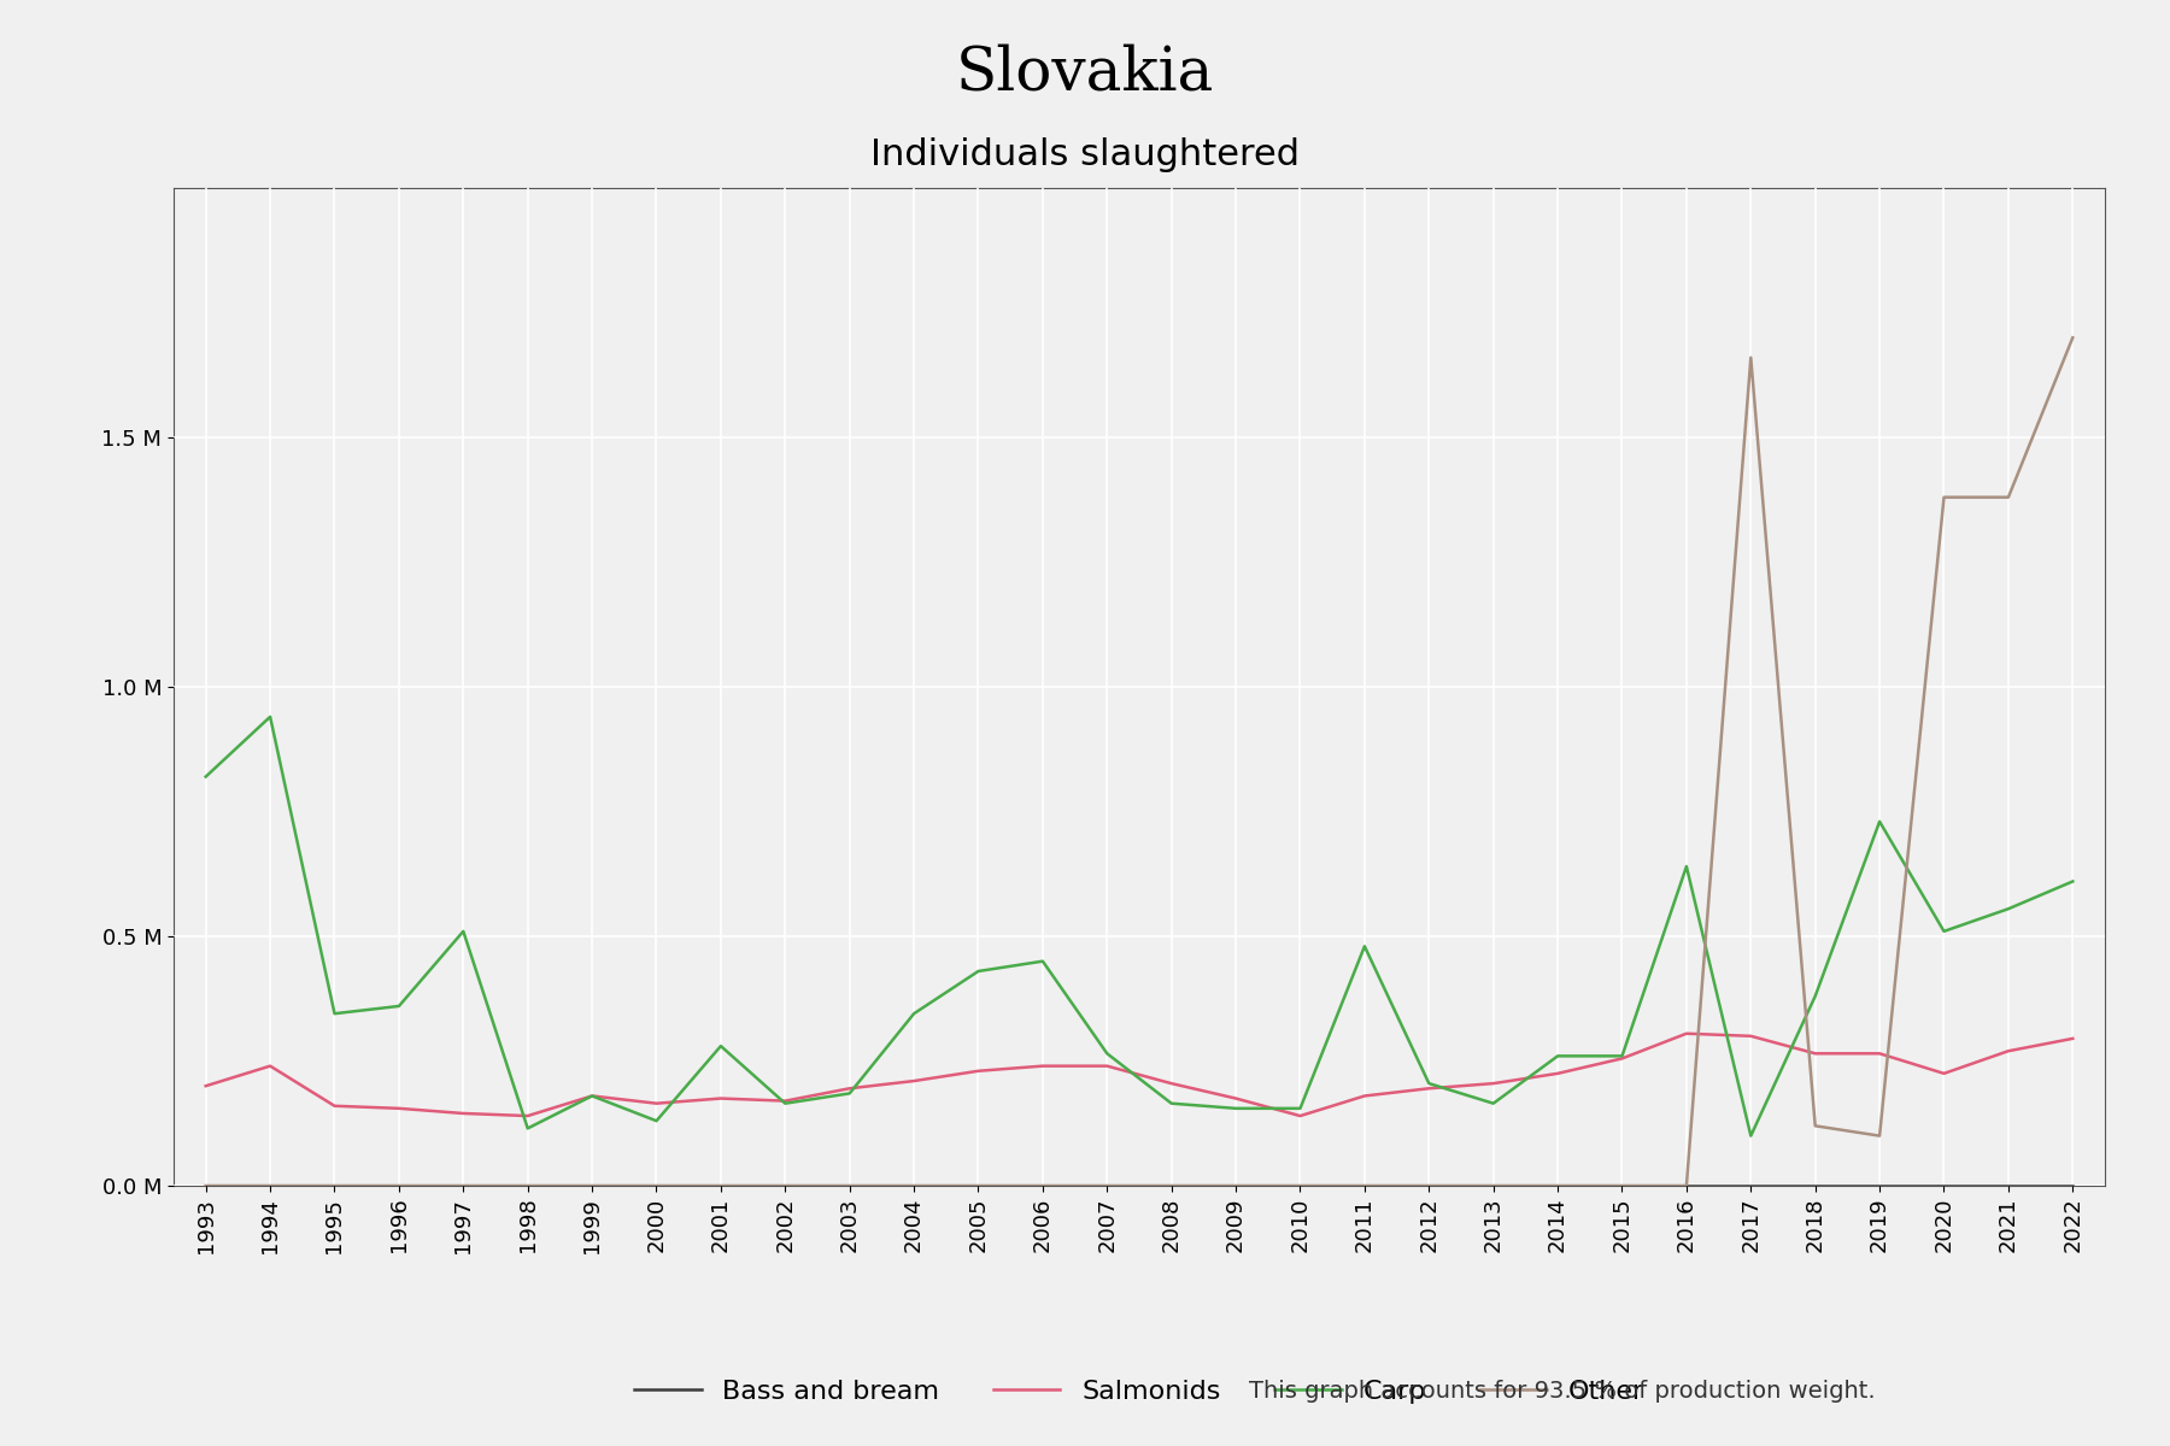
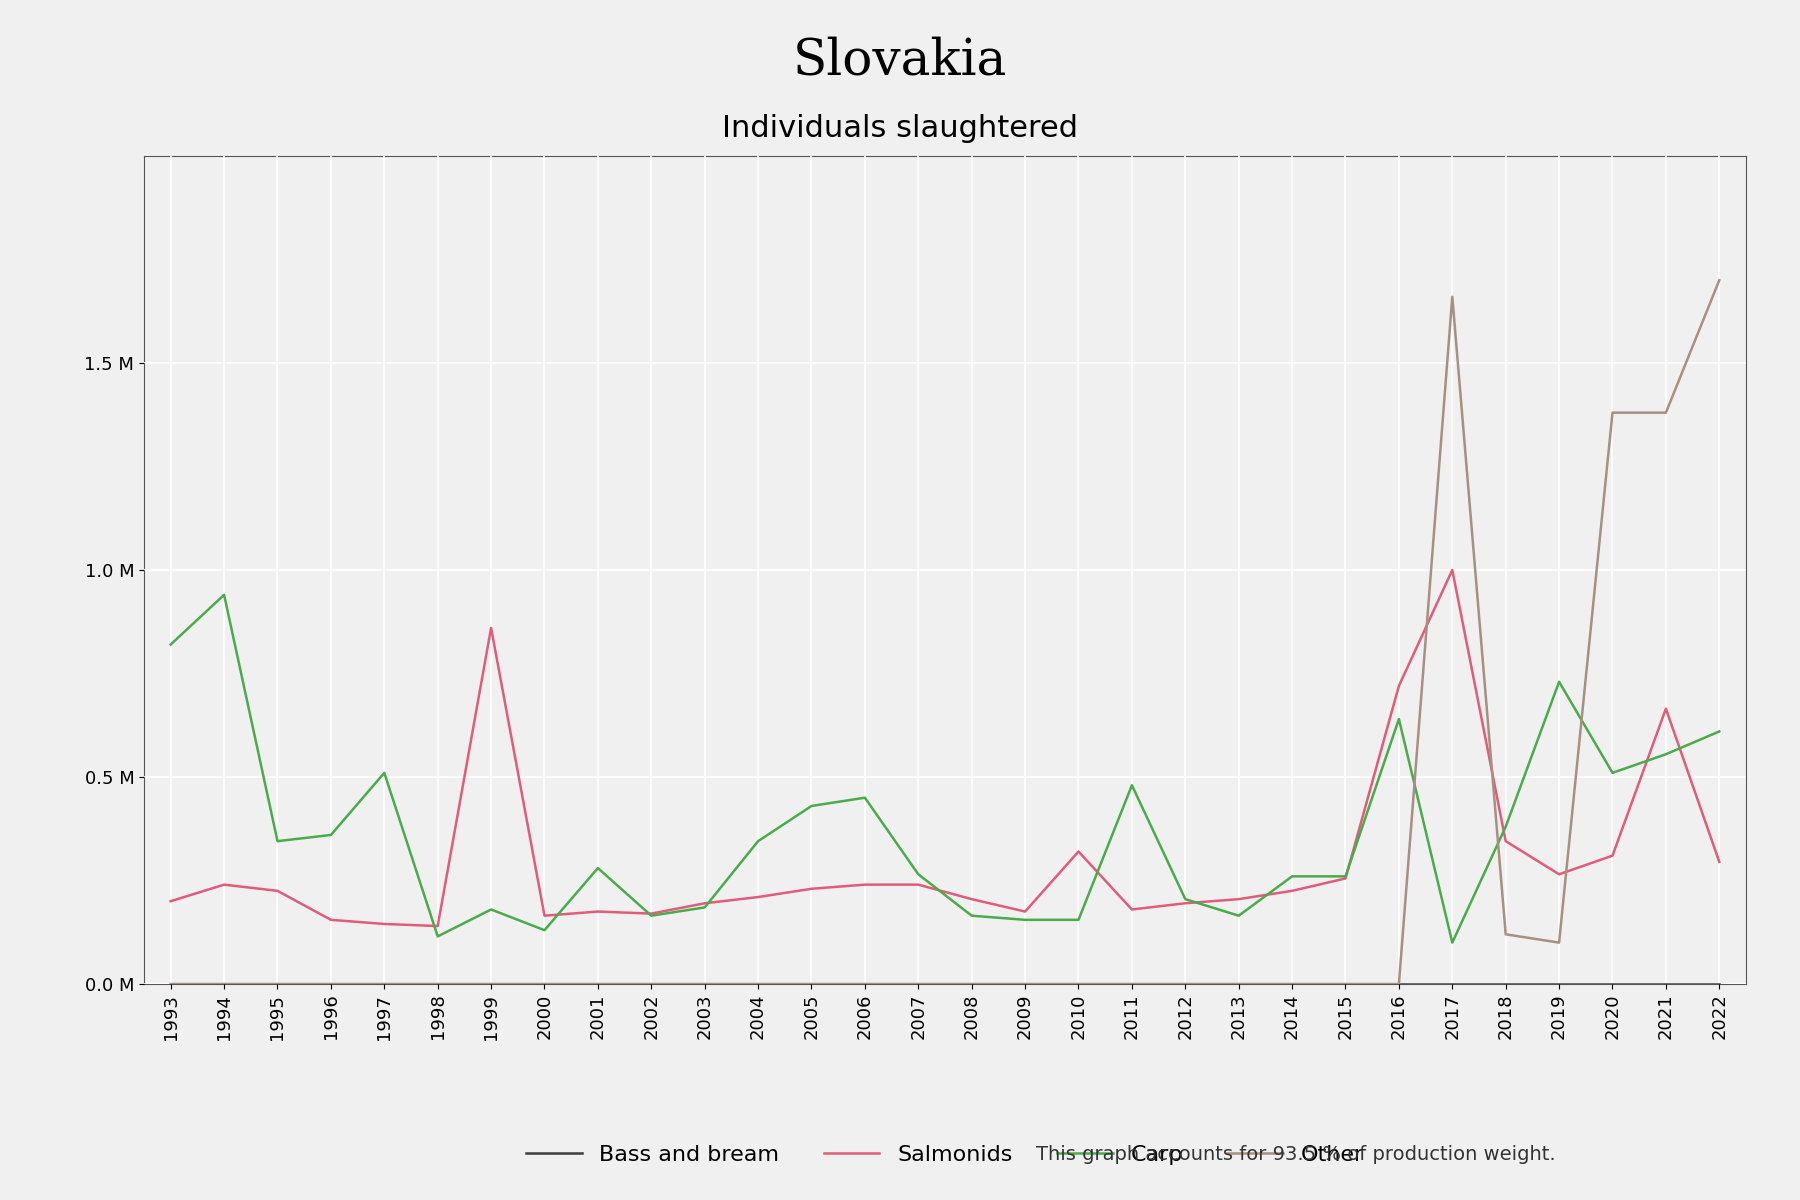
Salmonids/1995: 0.160 M -> 0.225 M
Salmonids/1999: 0.180 M -> 0.860 M
Salmonids/2010: 0.140 M -> 0.320 M
Salmonids/2016: 0.305 M -> 0.720 M
Salmonids/2017: 0.300 M -> 1.000 M
Salmonids/2018: 0.265 M -> 0.345 M
Salmonids/2020: 0.225 M -> 0.310 M
Salmonids/2021: 0.270 M -> 0.665 M
